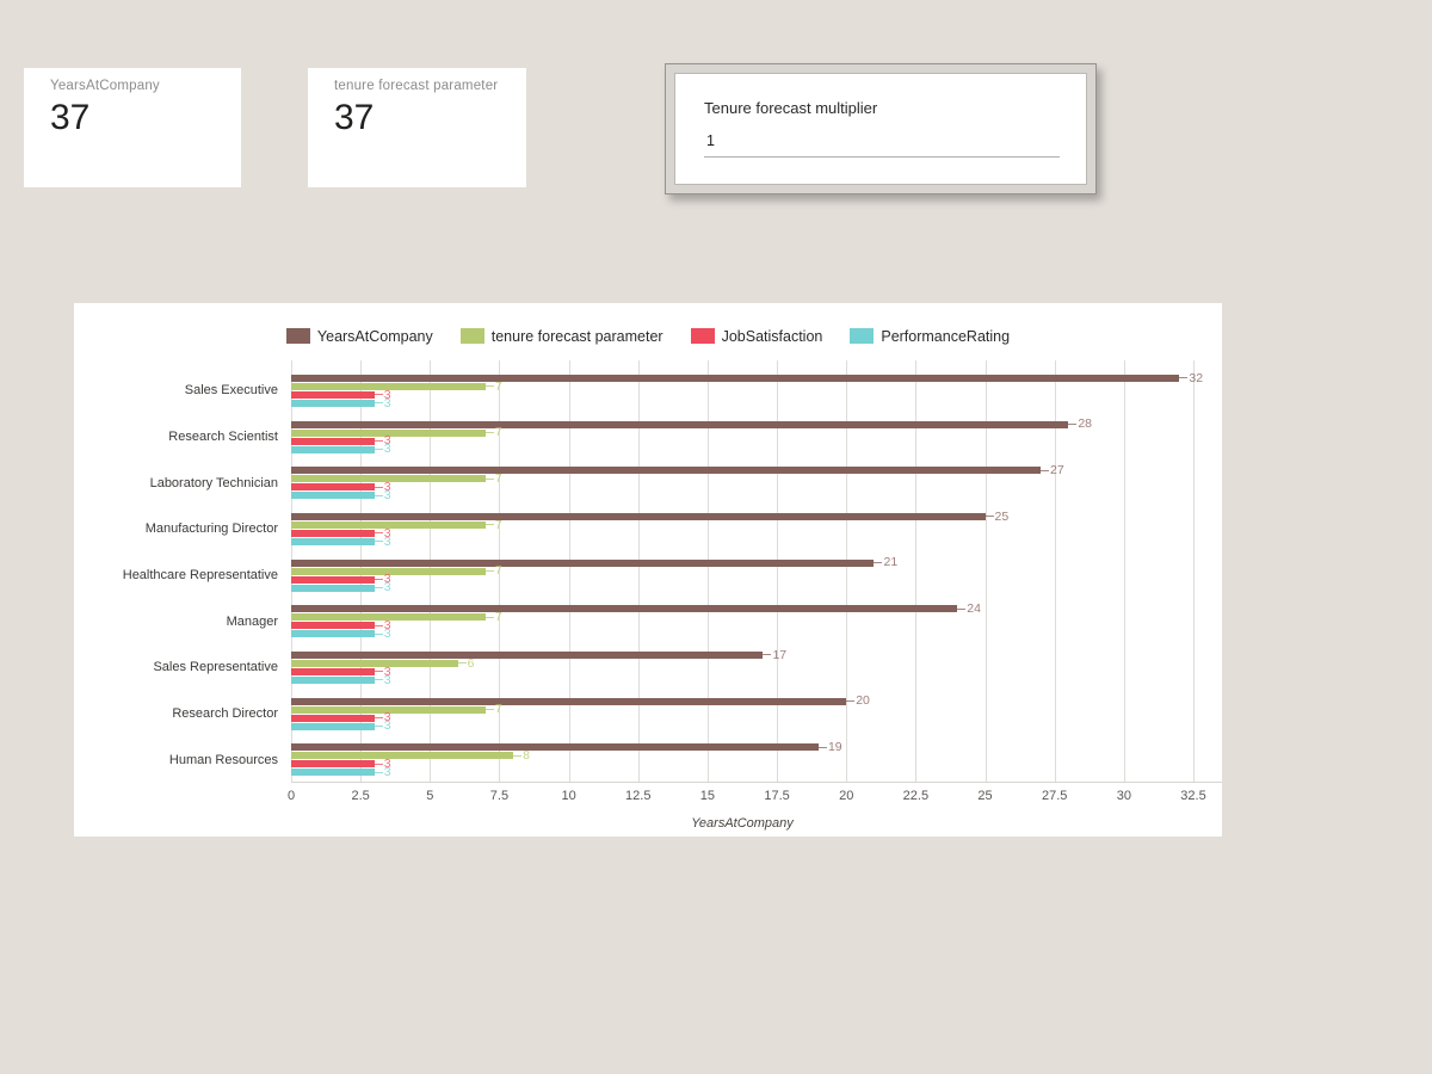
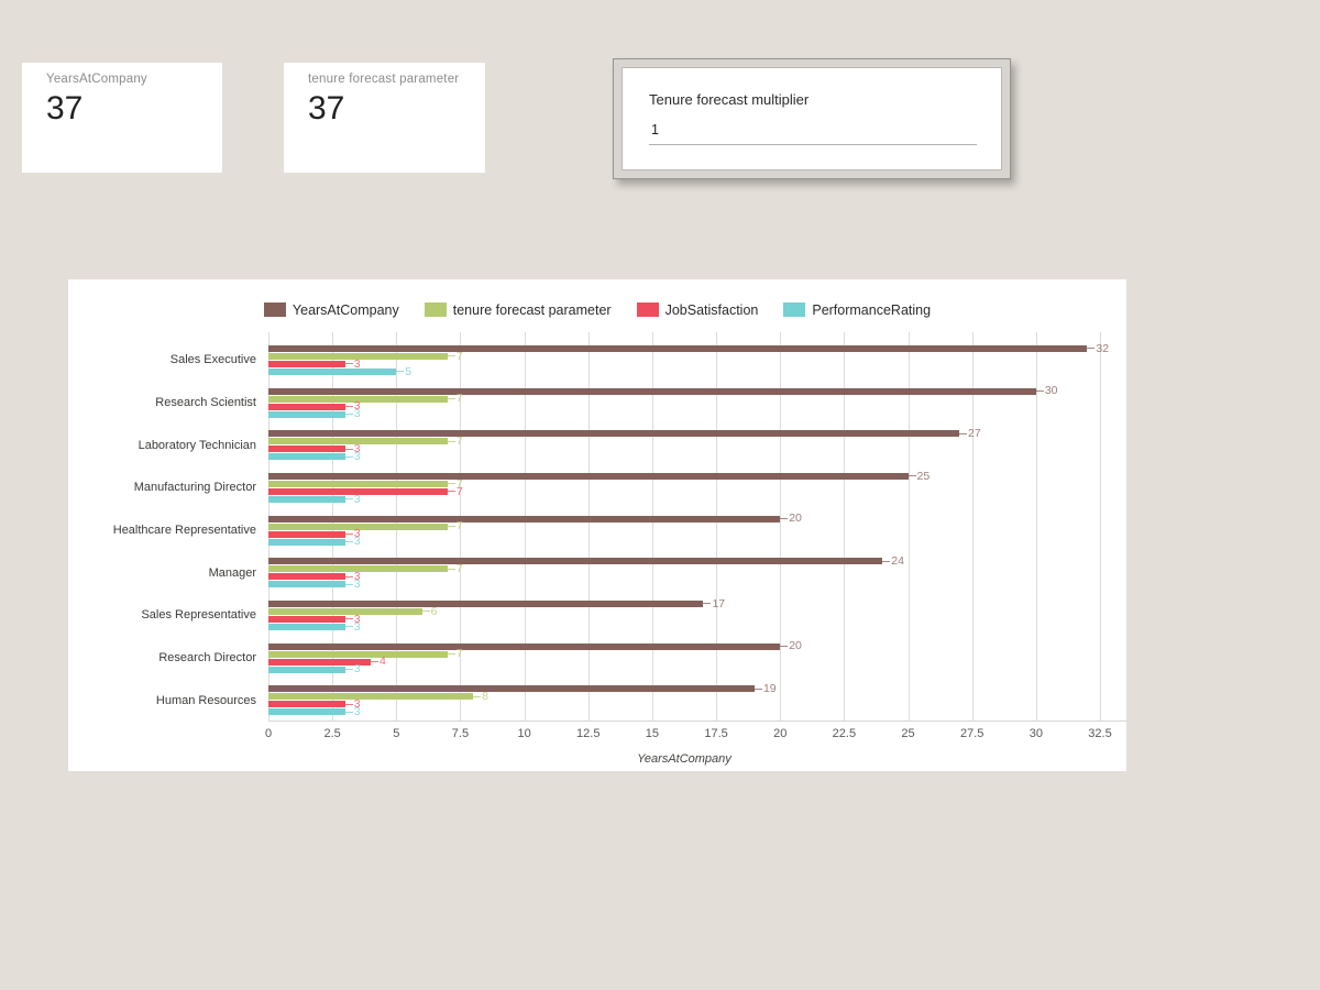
PerformanceRating/Sales Executive: 3 -> 5
YearsAtCompany/Research Scientist: 28 -> 30
JobSatisfaction/Manufacturing Director: 3 -> 7
YearsAtCompany/Healthcare Representative: 21 -> 20
JobSatisfaction/Research Director: 3 -> 4
